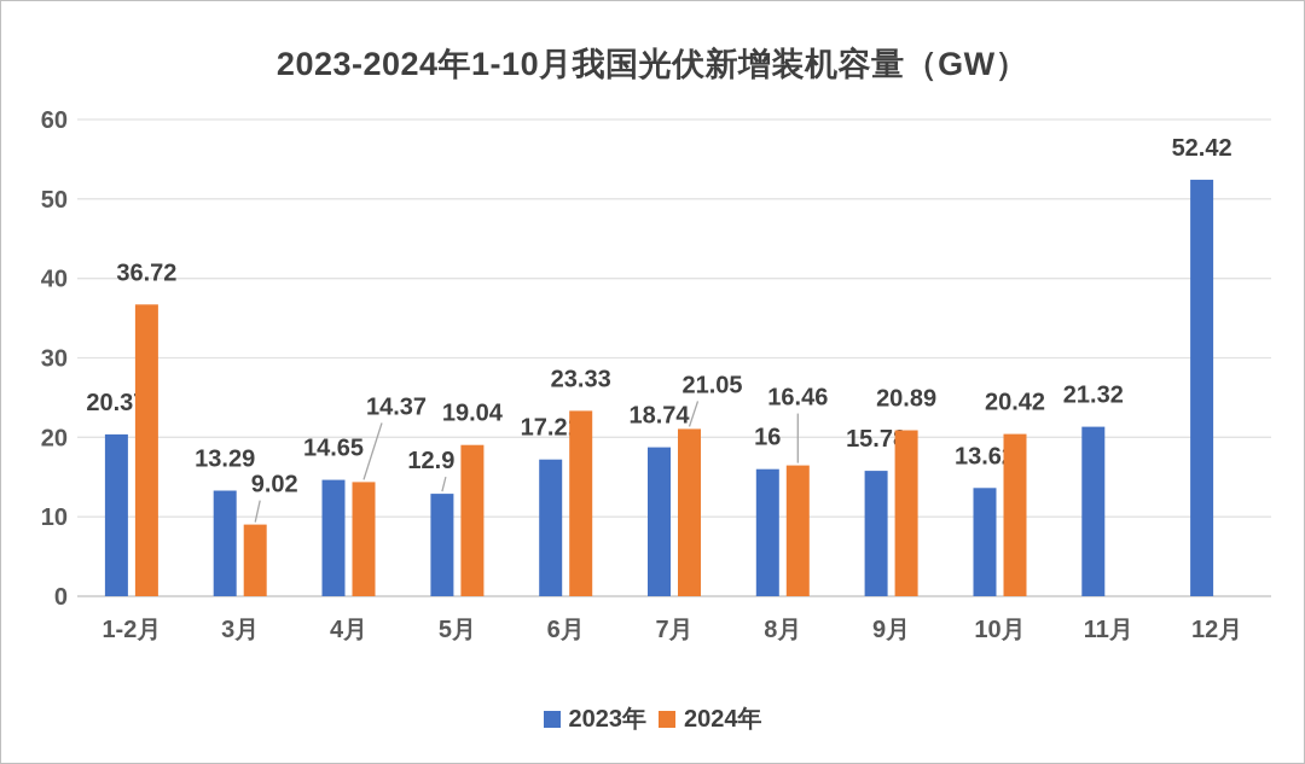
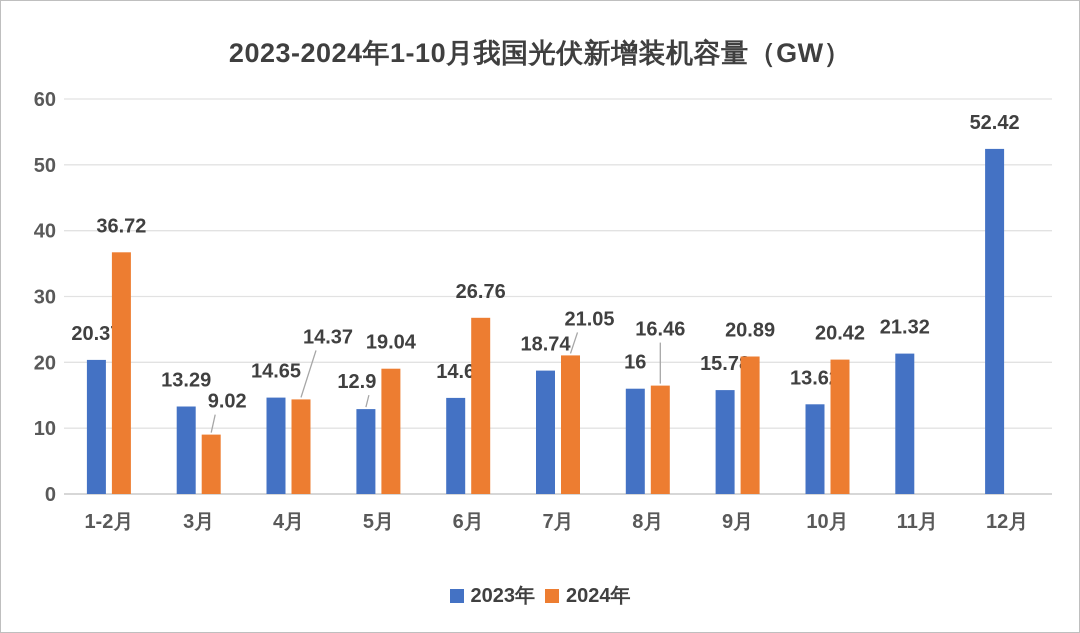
2023年/6月: 17.21 -> 14.6
2024年/6月: 23.33 -> 26.76
